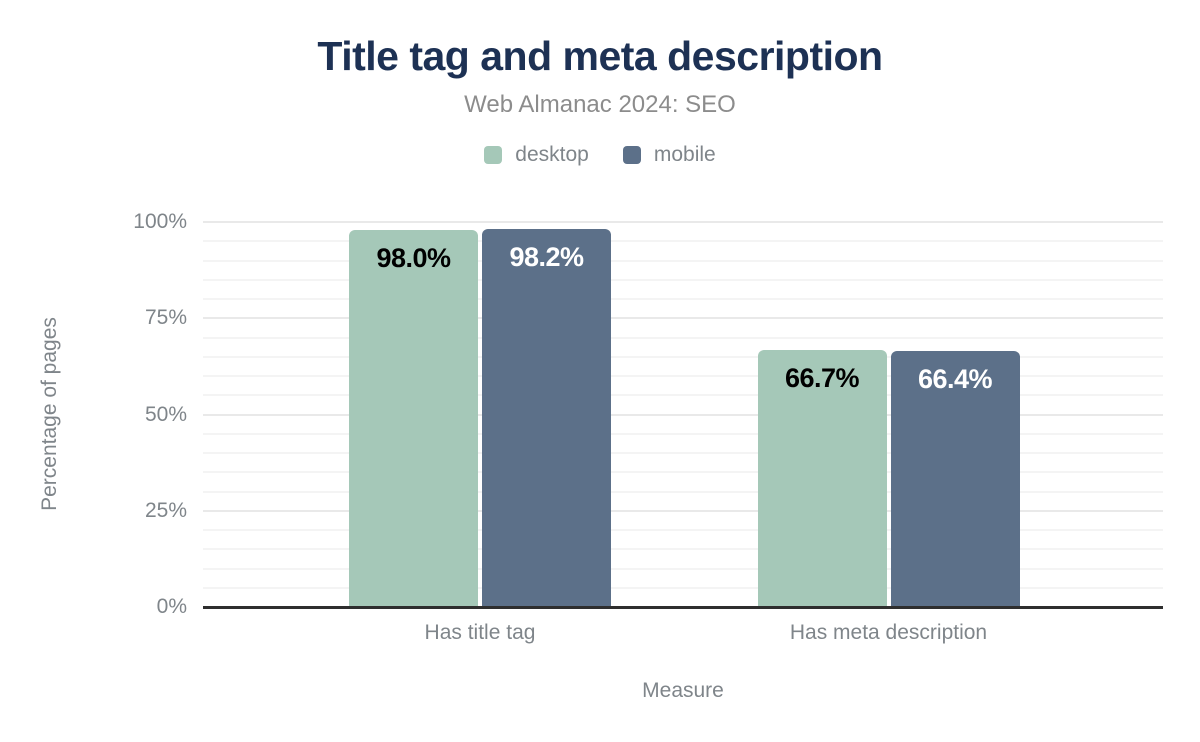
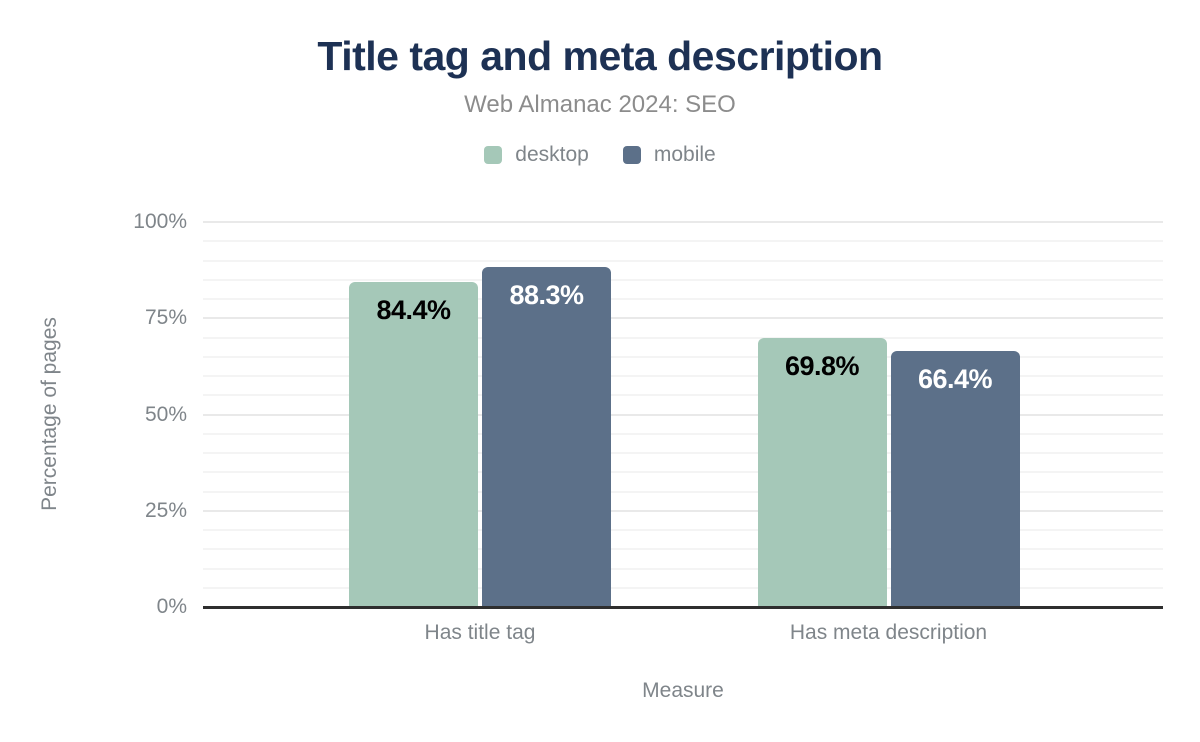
desktop/Has title tag: 98.0% -> 84.4%
mobile/Has title tag: 98.2% -> 88.3%
desktop/Has meta description: 66.7% -> 69.8%
